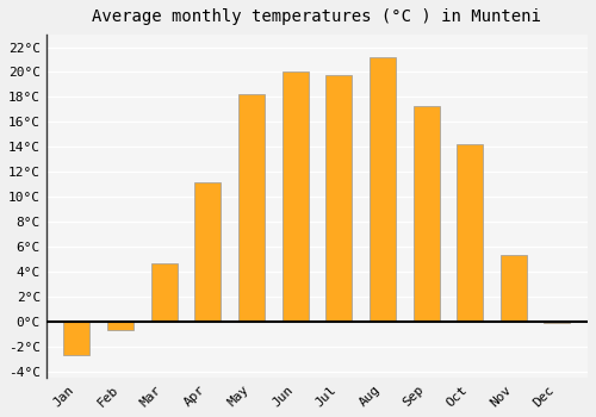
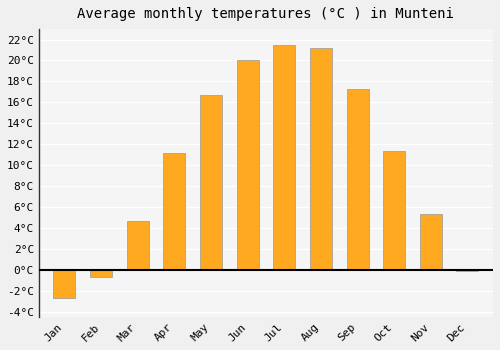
May: 18.2°C -> 16.7°C
Jul: 19.8°C -> 21.5°C
Oct: 14.2°C -> 11.3°C
